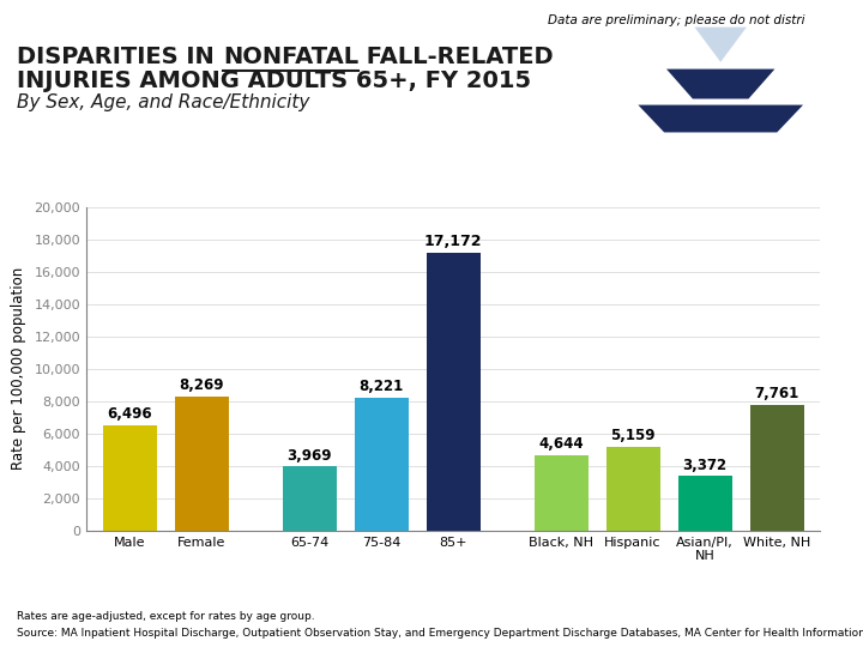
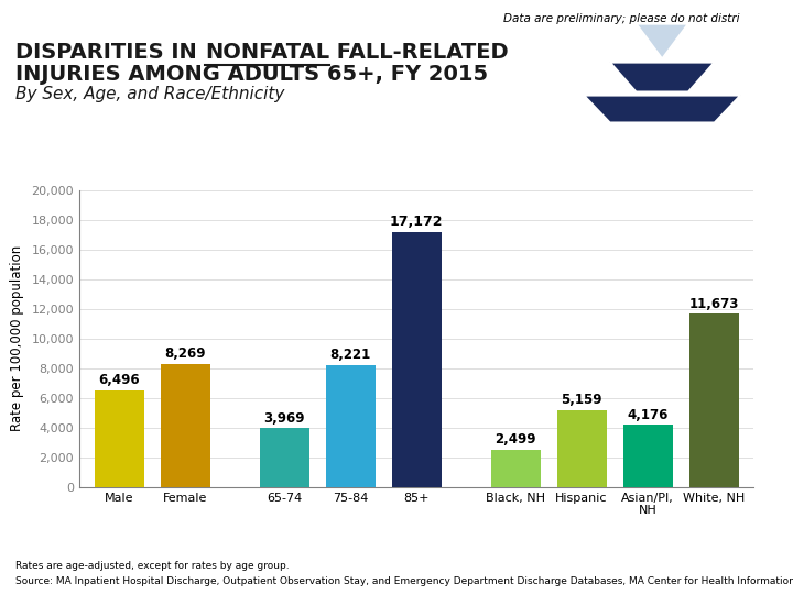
Black, NH: 4,644 -> 2,499
Asian/PI, NH: 3,372 -> 4,176
White, NH: 7,761 -> 11,673
